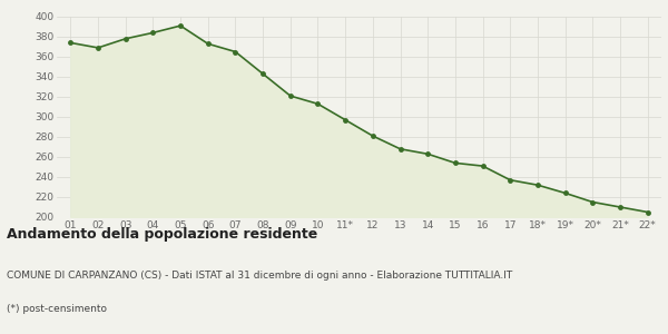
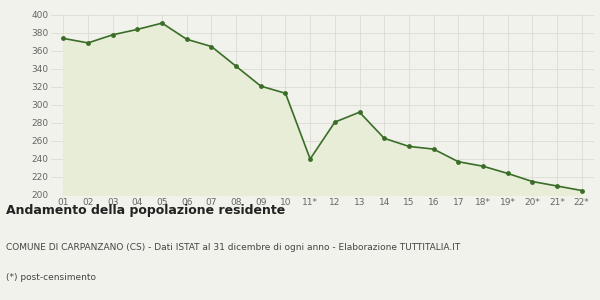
11*: 297 -> 240
13: 268 -> 292
